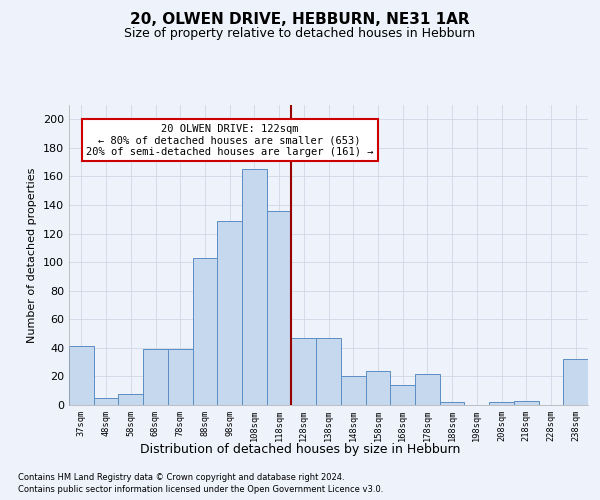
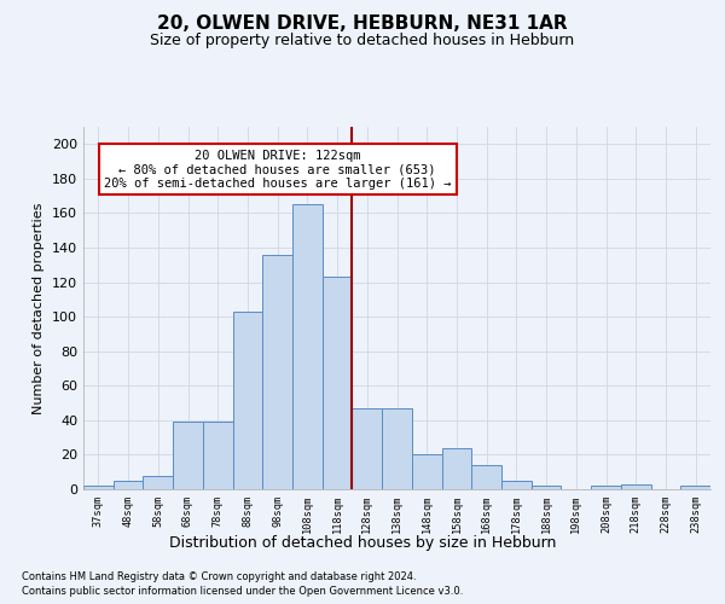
37sqm: 41 -> 2
98sqm: 129 -> 136
118sqm: 136 -> 123
178sqm: 22 -> 5
238sqm: 32 -> 2
